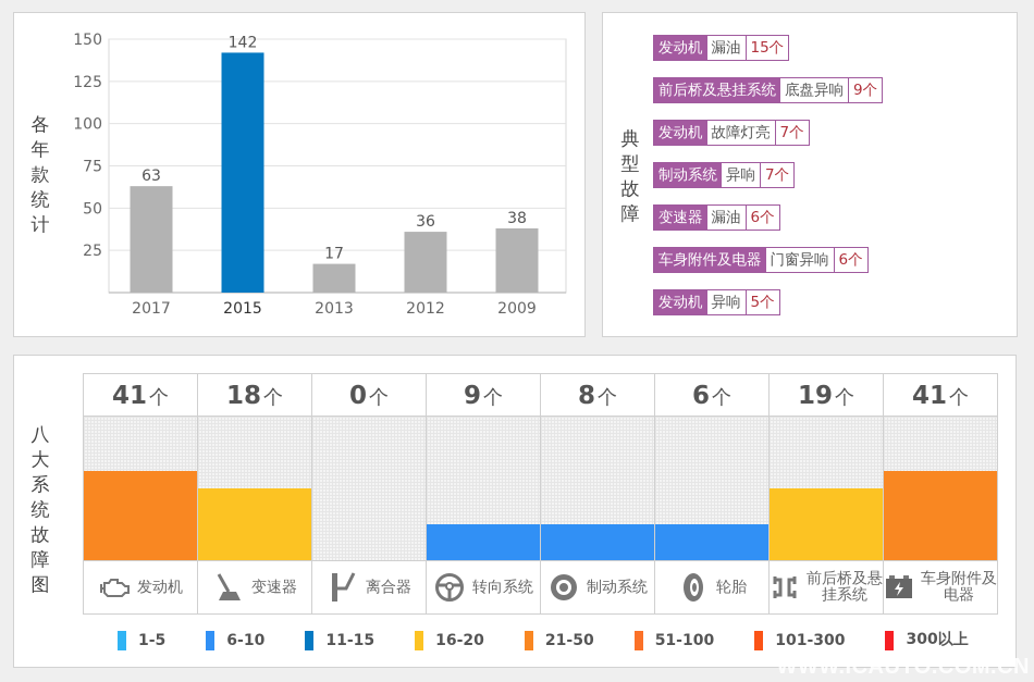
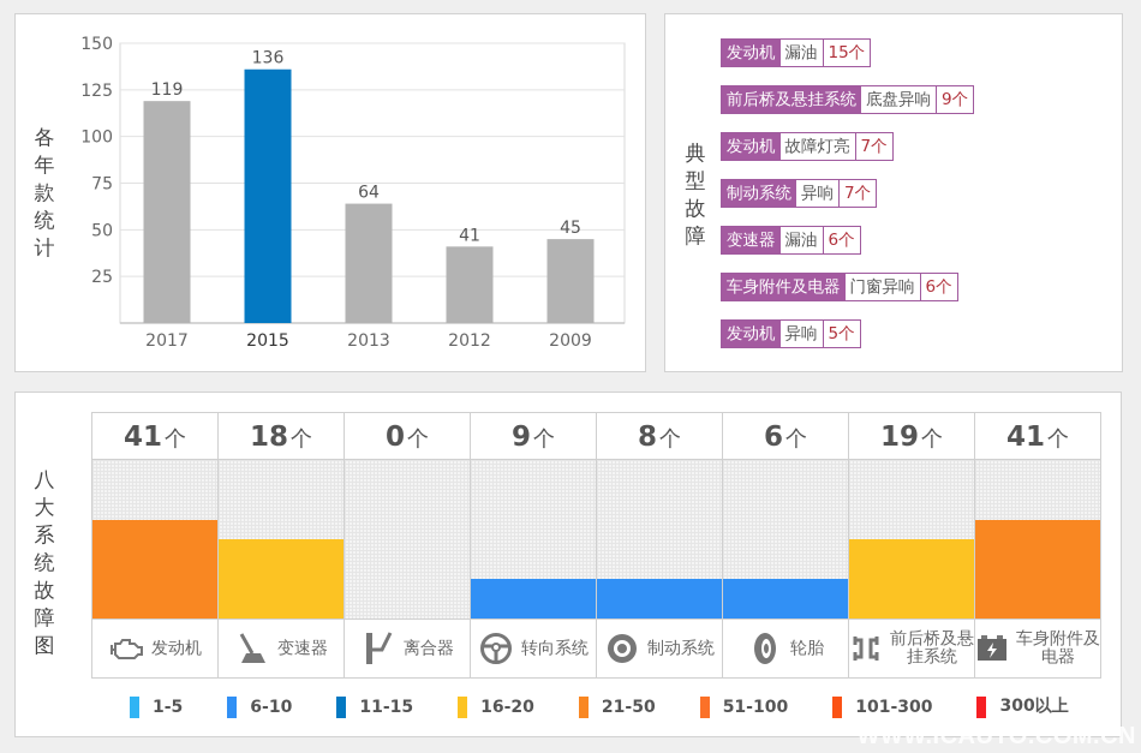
各年款统计/2017: 63 -> 119
各年款统计/2015: 142 -> 136
各年款统计/2013: 17 -> 64
各年款统计/2012: 36 -> 41
各年款统计/2009: 38 -> 45
